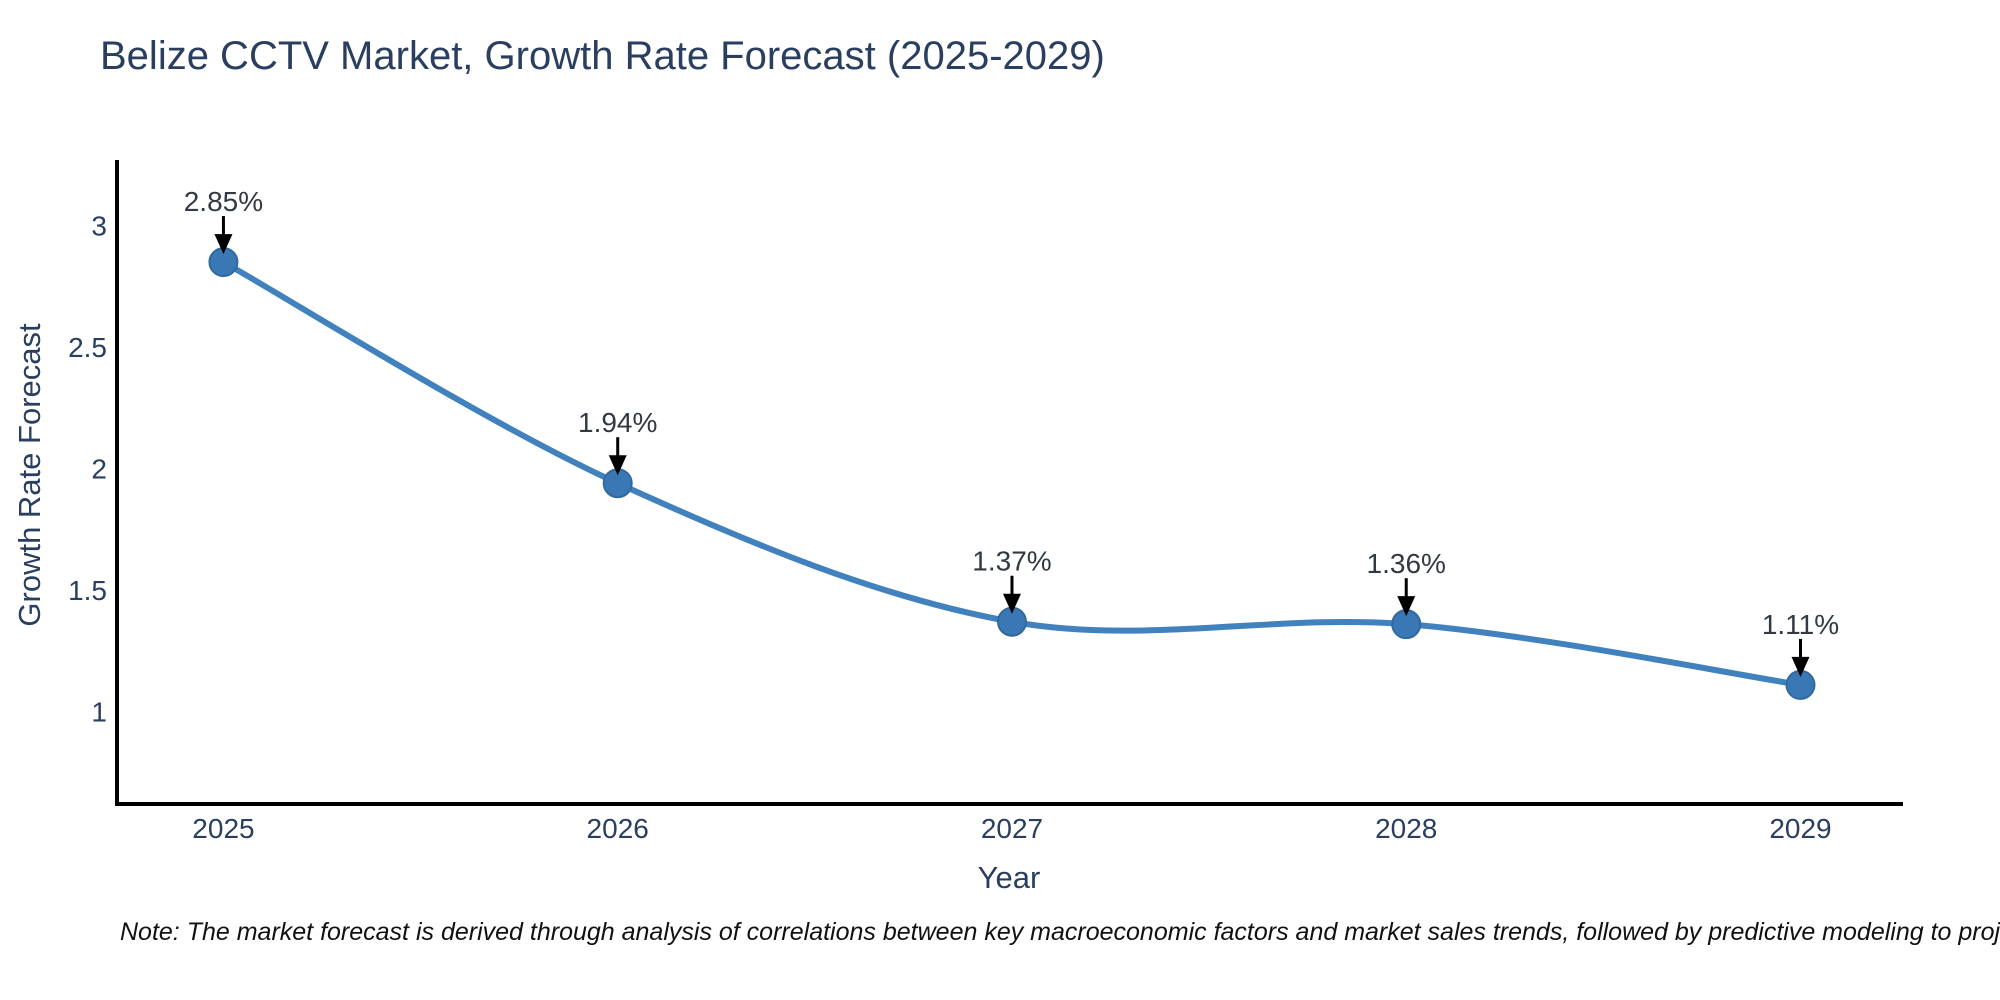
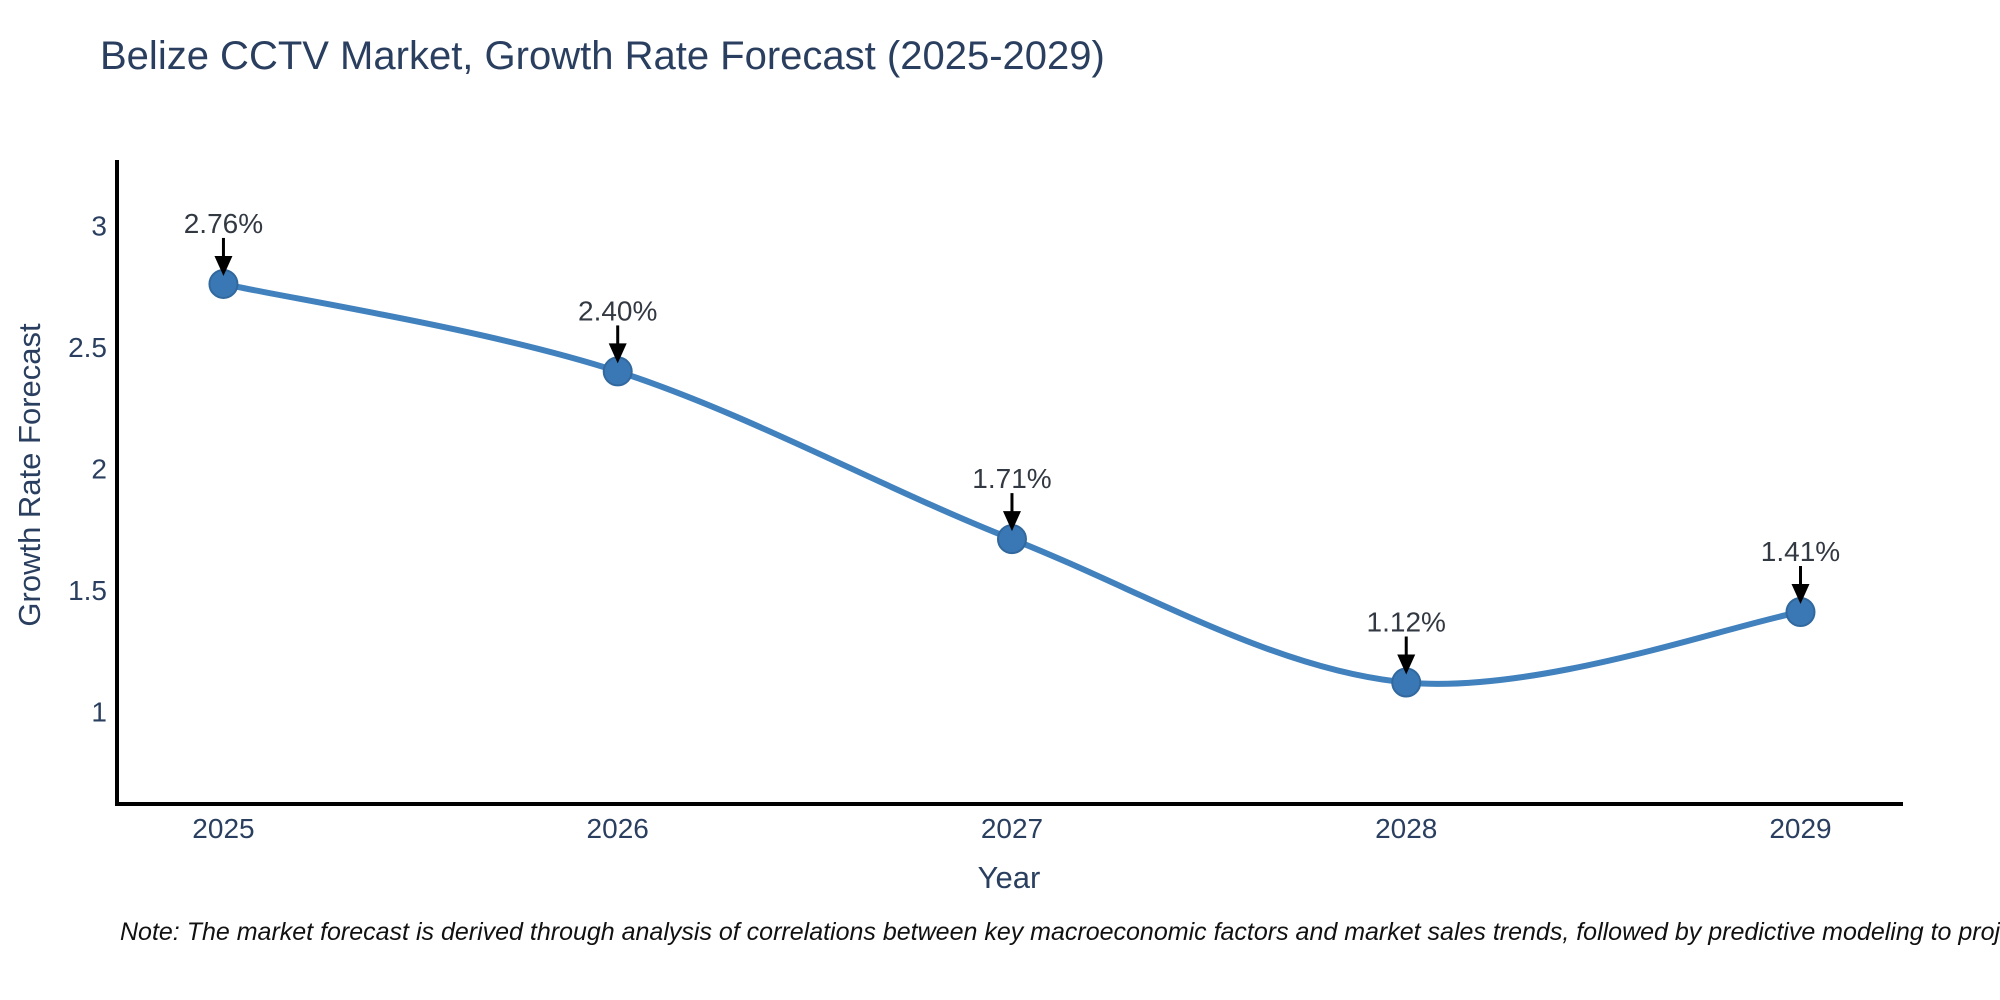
2025: 2.85% -> 2.76%
2026: 1.94% -> 2.40%
2027: 1.37% -> 1.71%
2028: 1.36% -> 1.12%
2029: 1.11% -> 1.41%
